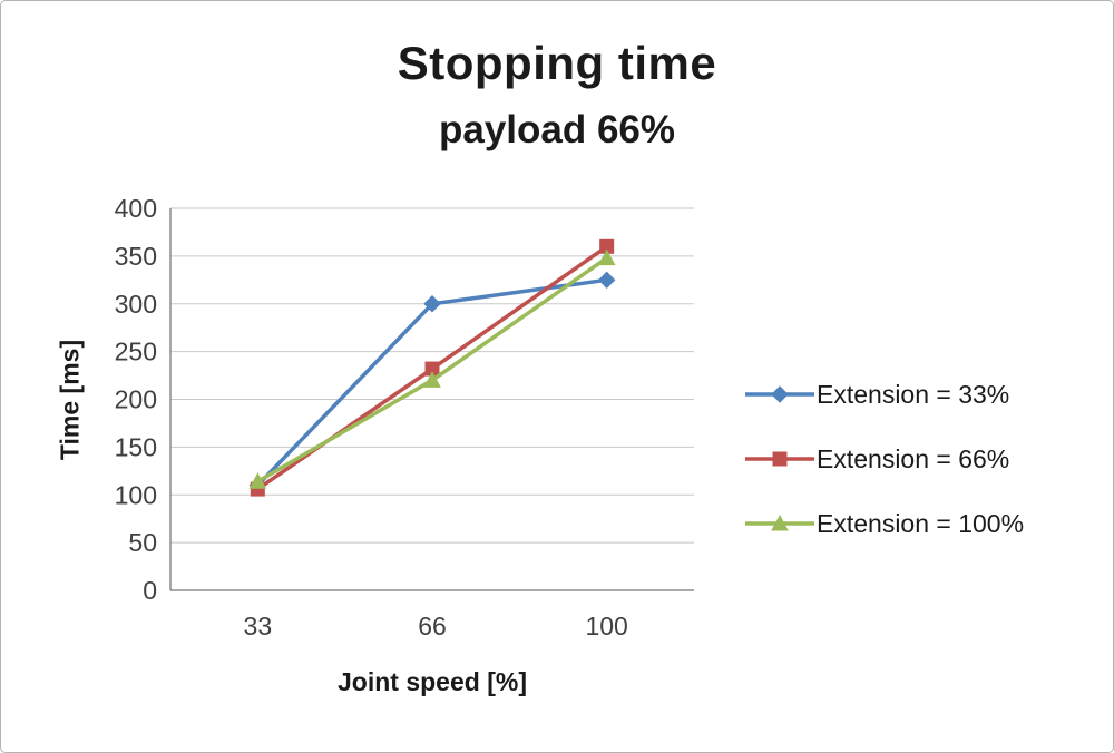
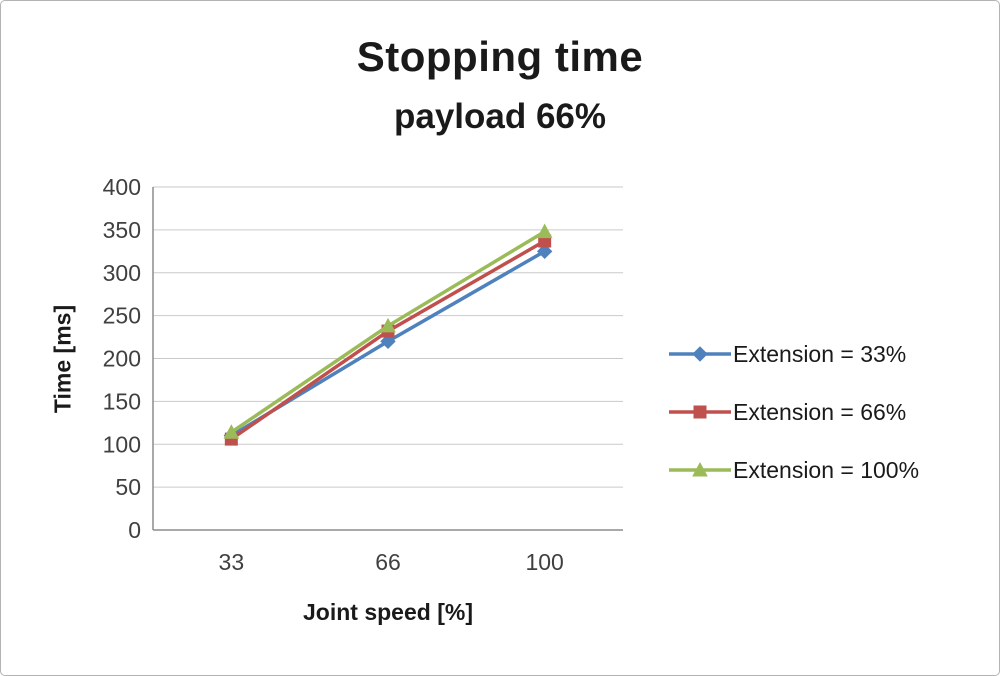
Extension = 33%/66: 300 -> 220
Extension = 100%/66: 220 -> 240
Extension = 66%/100: 360 -> 340
